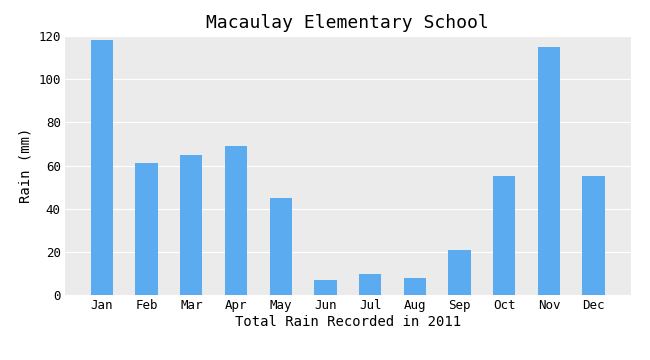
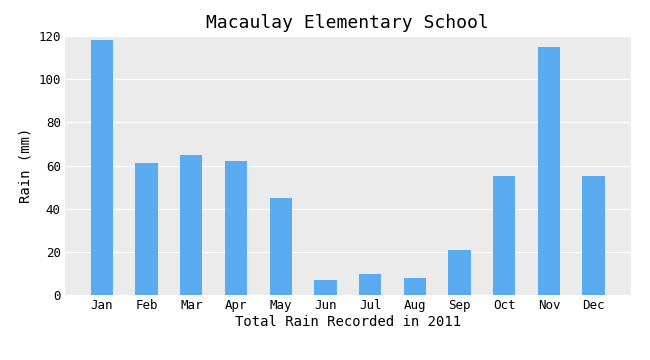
Apr: 69 -> 62
